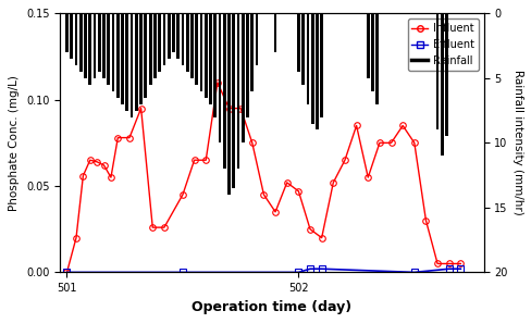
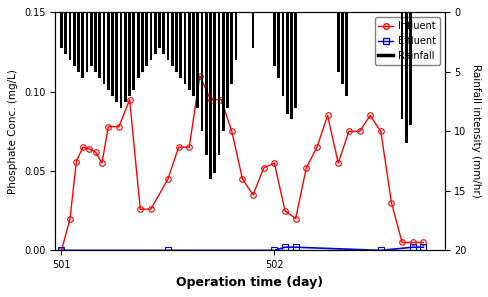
Influent/502: 0.047 -> 0.055
